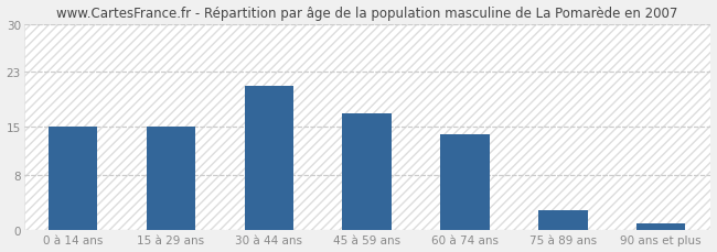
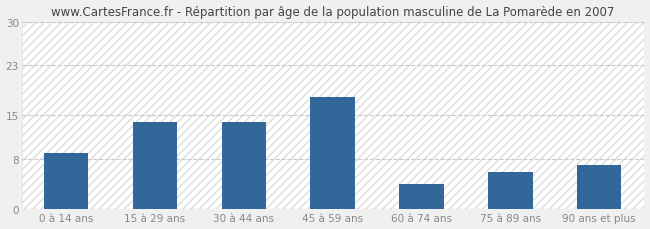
0 à 14 ans: 15 -> 9
15 à 29 ans: 15 -> 14
30 à 44 ans: 21 -> 14
45 à 59 ans: 17 -> 18
60 à 74 ans: 14 -> 4
75 à 89 ans: 3 -> 6
90 ans et plus: 1 -> 7
